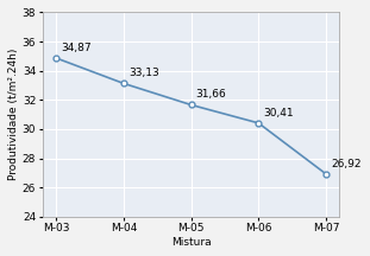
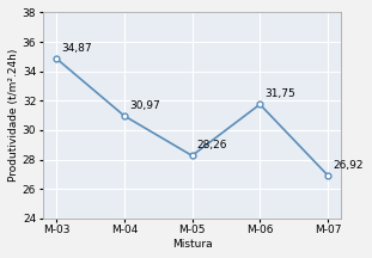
M-04: 33,13 -> 30,97
M-05: 31,66 -> 28,26
M-06: 30,41 -> 31,75
